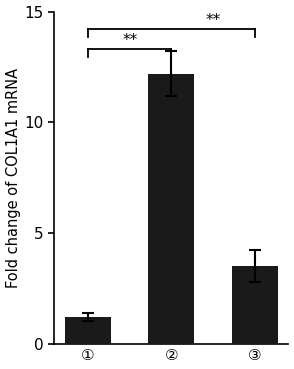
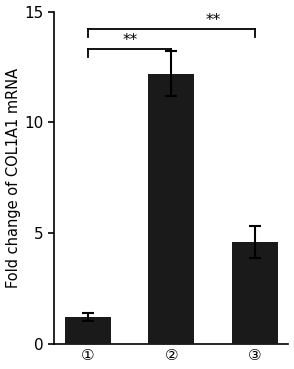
③: 3.5 -> 4.6
